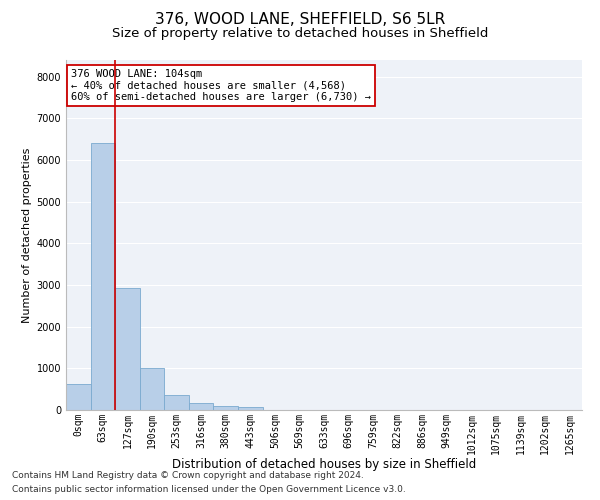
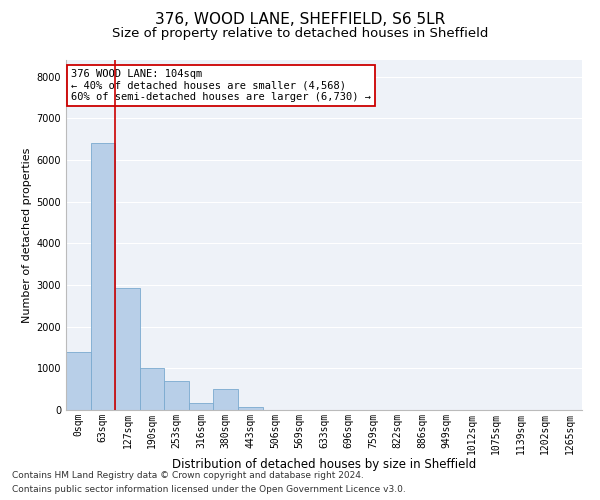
0sqm: 620 -> 1400
253sqm: 370 -> 700
380sqm: 100 -> 500
